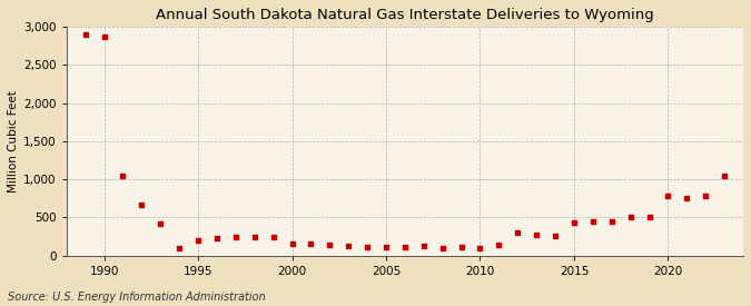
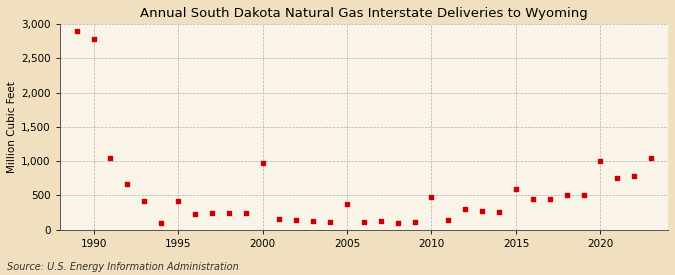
1990: 2,870 -> 2,780
1995: 200 -> 420
2000: 160 -> 980
2005: 120 -> 380
2010: 100 -> 480
2015: 430 -> 600
2020: 780 -> 1,000
